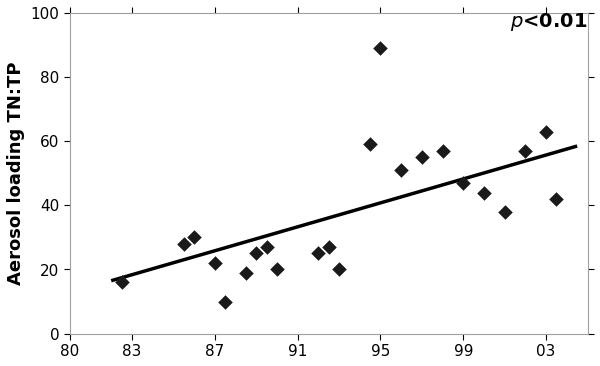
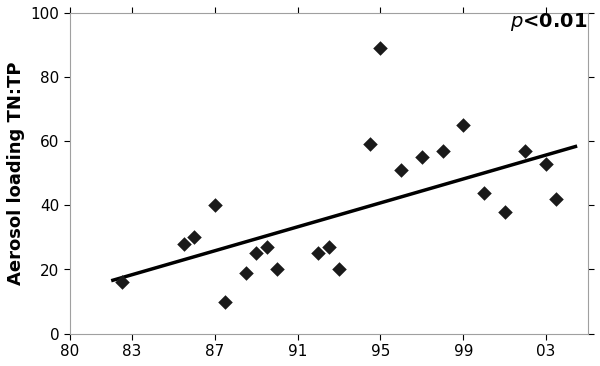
87: 22 -> 40
99: 47 -> 65
03: 63 -> 53
